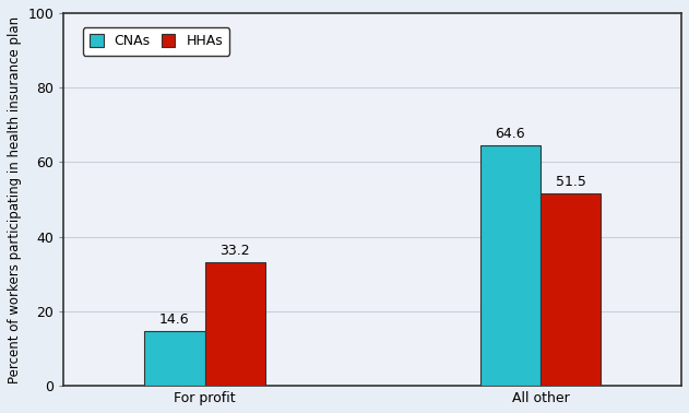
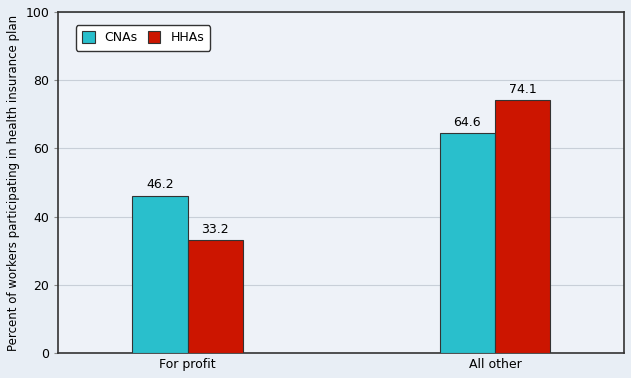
CNAs/For profit: 14.6 -> 46.2
HHAs/All other: 51.5 -> 74.1
